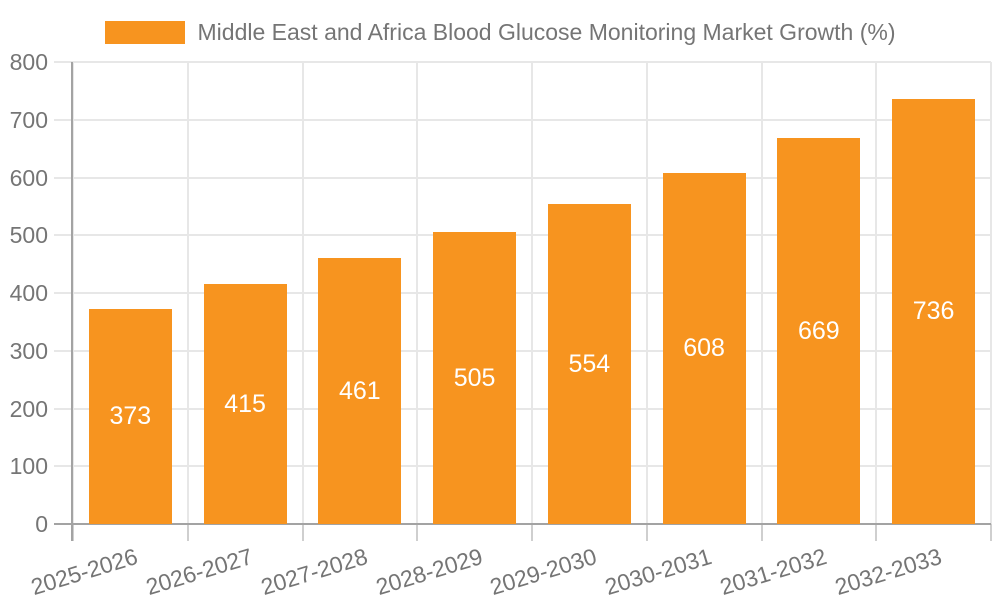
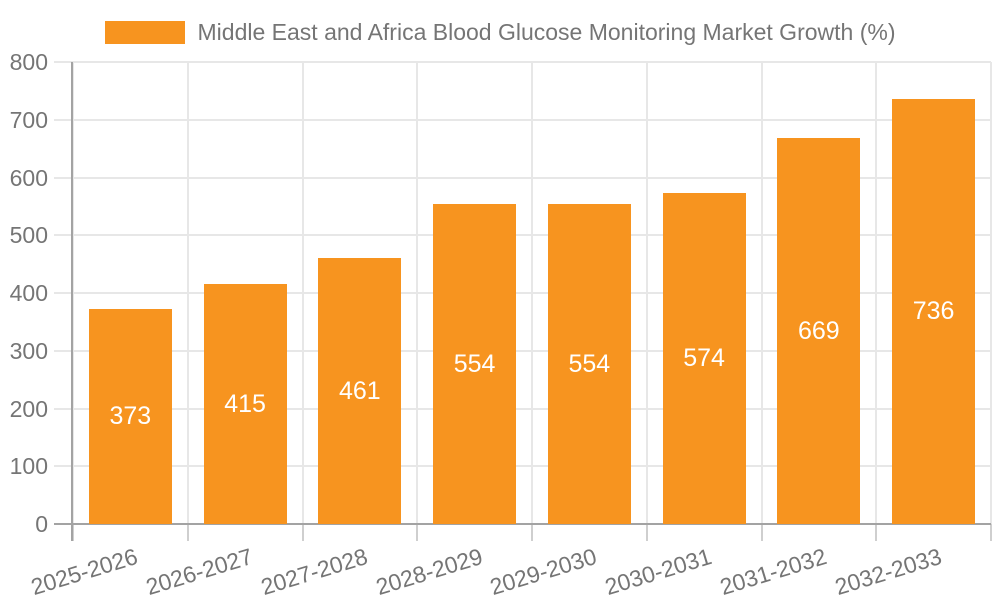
2028-2029: 505 -> 554
2030-2031: 608 -> 574
